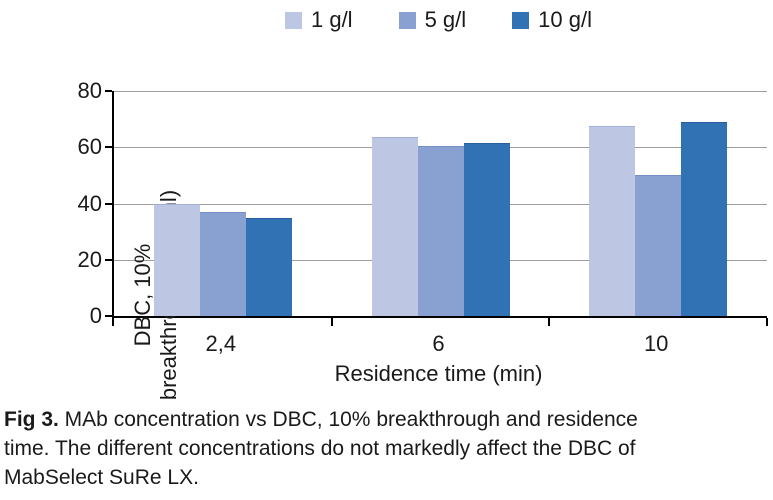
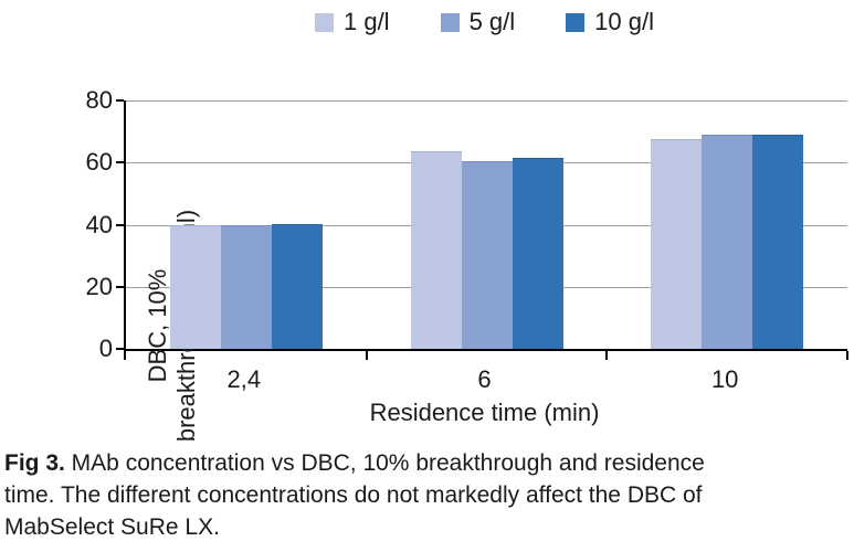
5 g/l/2,4: 37 -> 40
10 g/l/2,4: 35 -> 40
5 g/l/10: 50 -> 69
